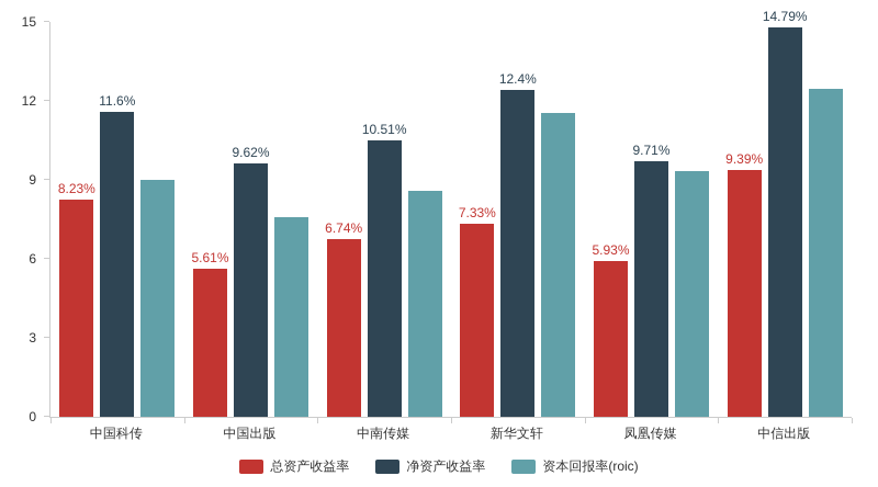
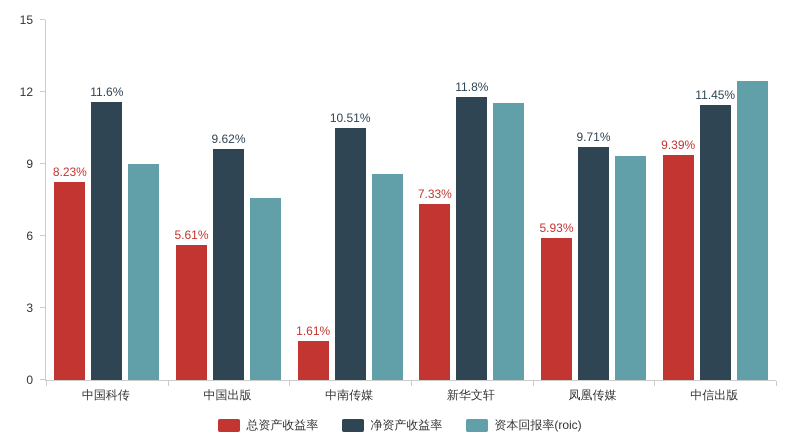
总资产收益率/中南传媒: 6.74% -> 1.61%
净资产收益率/新华文轩: 12.4% -> 11.8%
净资产收益率/中信出版: 14.79% -> 11.45%
